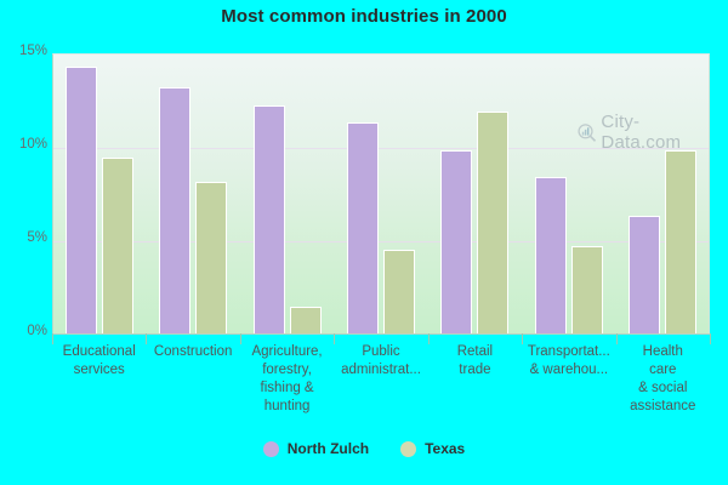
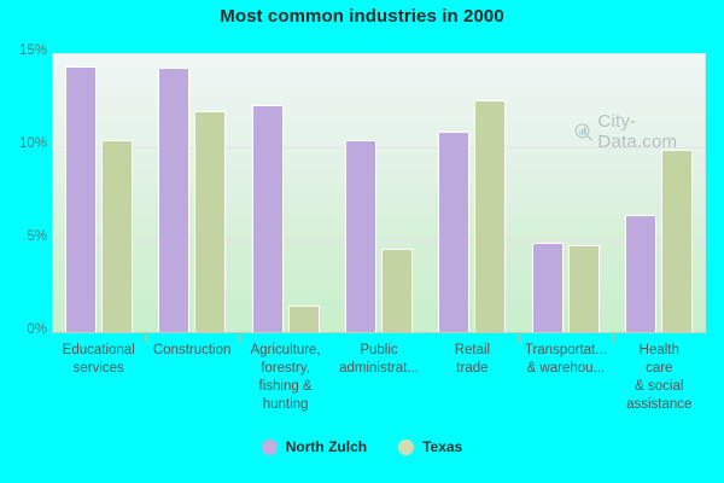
Texas/Educational services: 9.4% -> 10.3%
North Zulch/Construction: 13.2% -> 14.2%
Texas/Construction: 8.1% -> 11.9%
North Zulch/Public administrat...: 11.3% -> 10.3%
North Zulch/Retail trade: 9.8% -> 10.8%
Texas/Retail trade: 11.9% -> 12.5%
North Zulch/Transportat... & warehou...: 8.4% -> 4.8%
